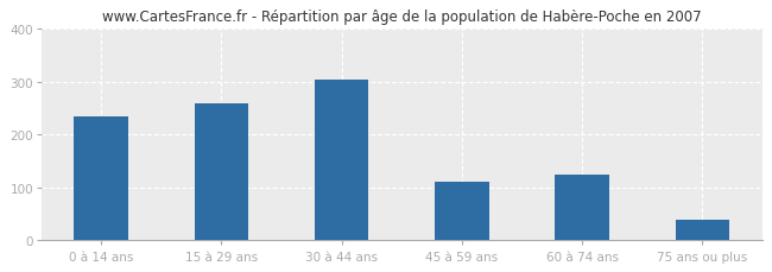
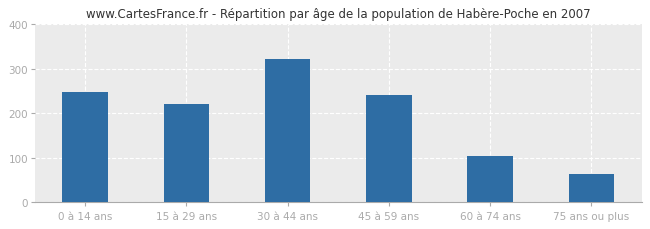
0 à 14 ans: 235 -> 248
15 à 29 ans: 260 -> 222
30 à 44 ans: 305 -> 322
45 à 59 ans: 110 -> 242
60 à 74 ans: 125 -> 103
75 ans ou plus: 40 -> 63
